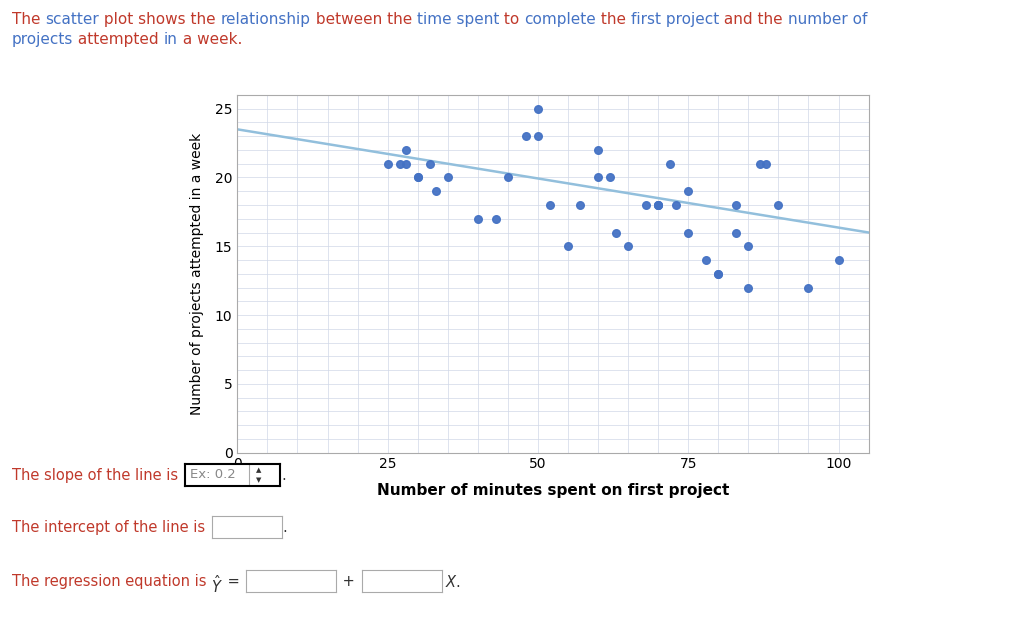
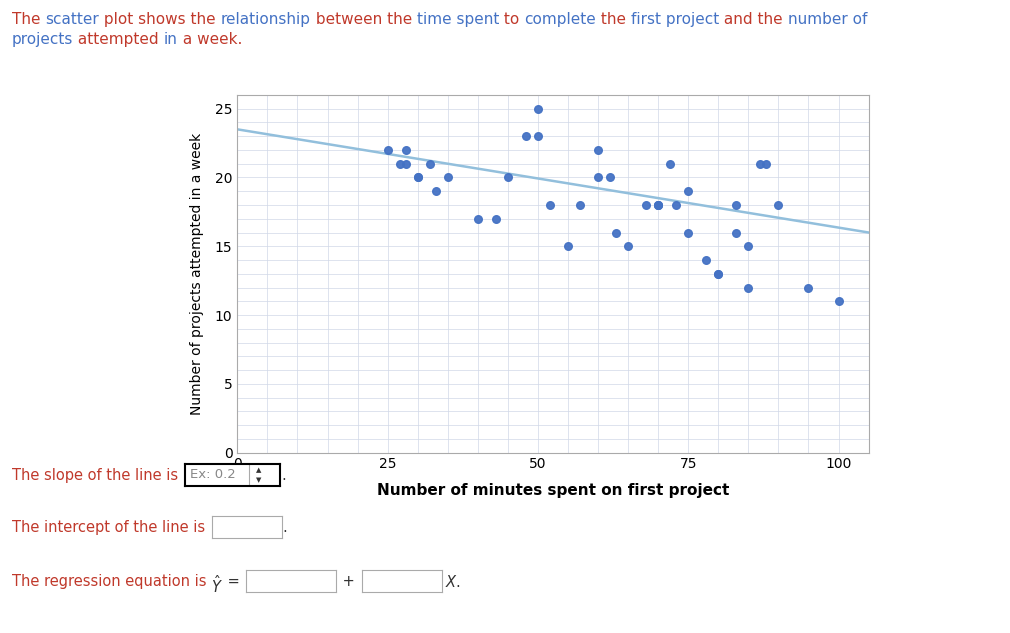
25: 21 -> 22
100: 14 -> 11
